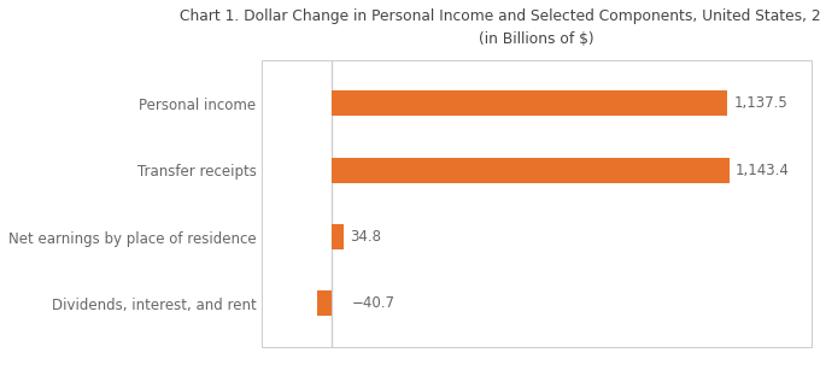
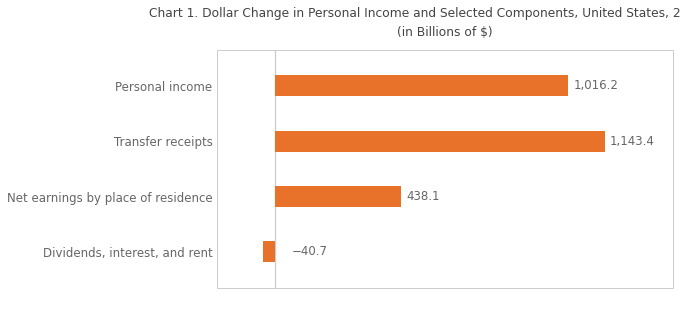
Personal income: 1,137.5 -> 1,016.2
Net earnings by place of residence: 34.8 -> 438.1
